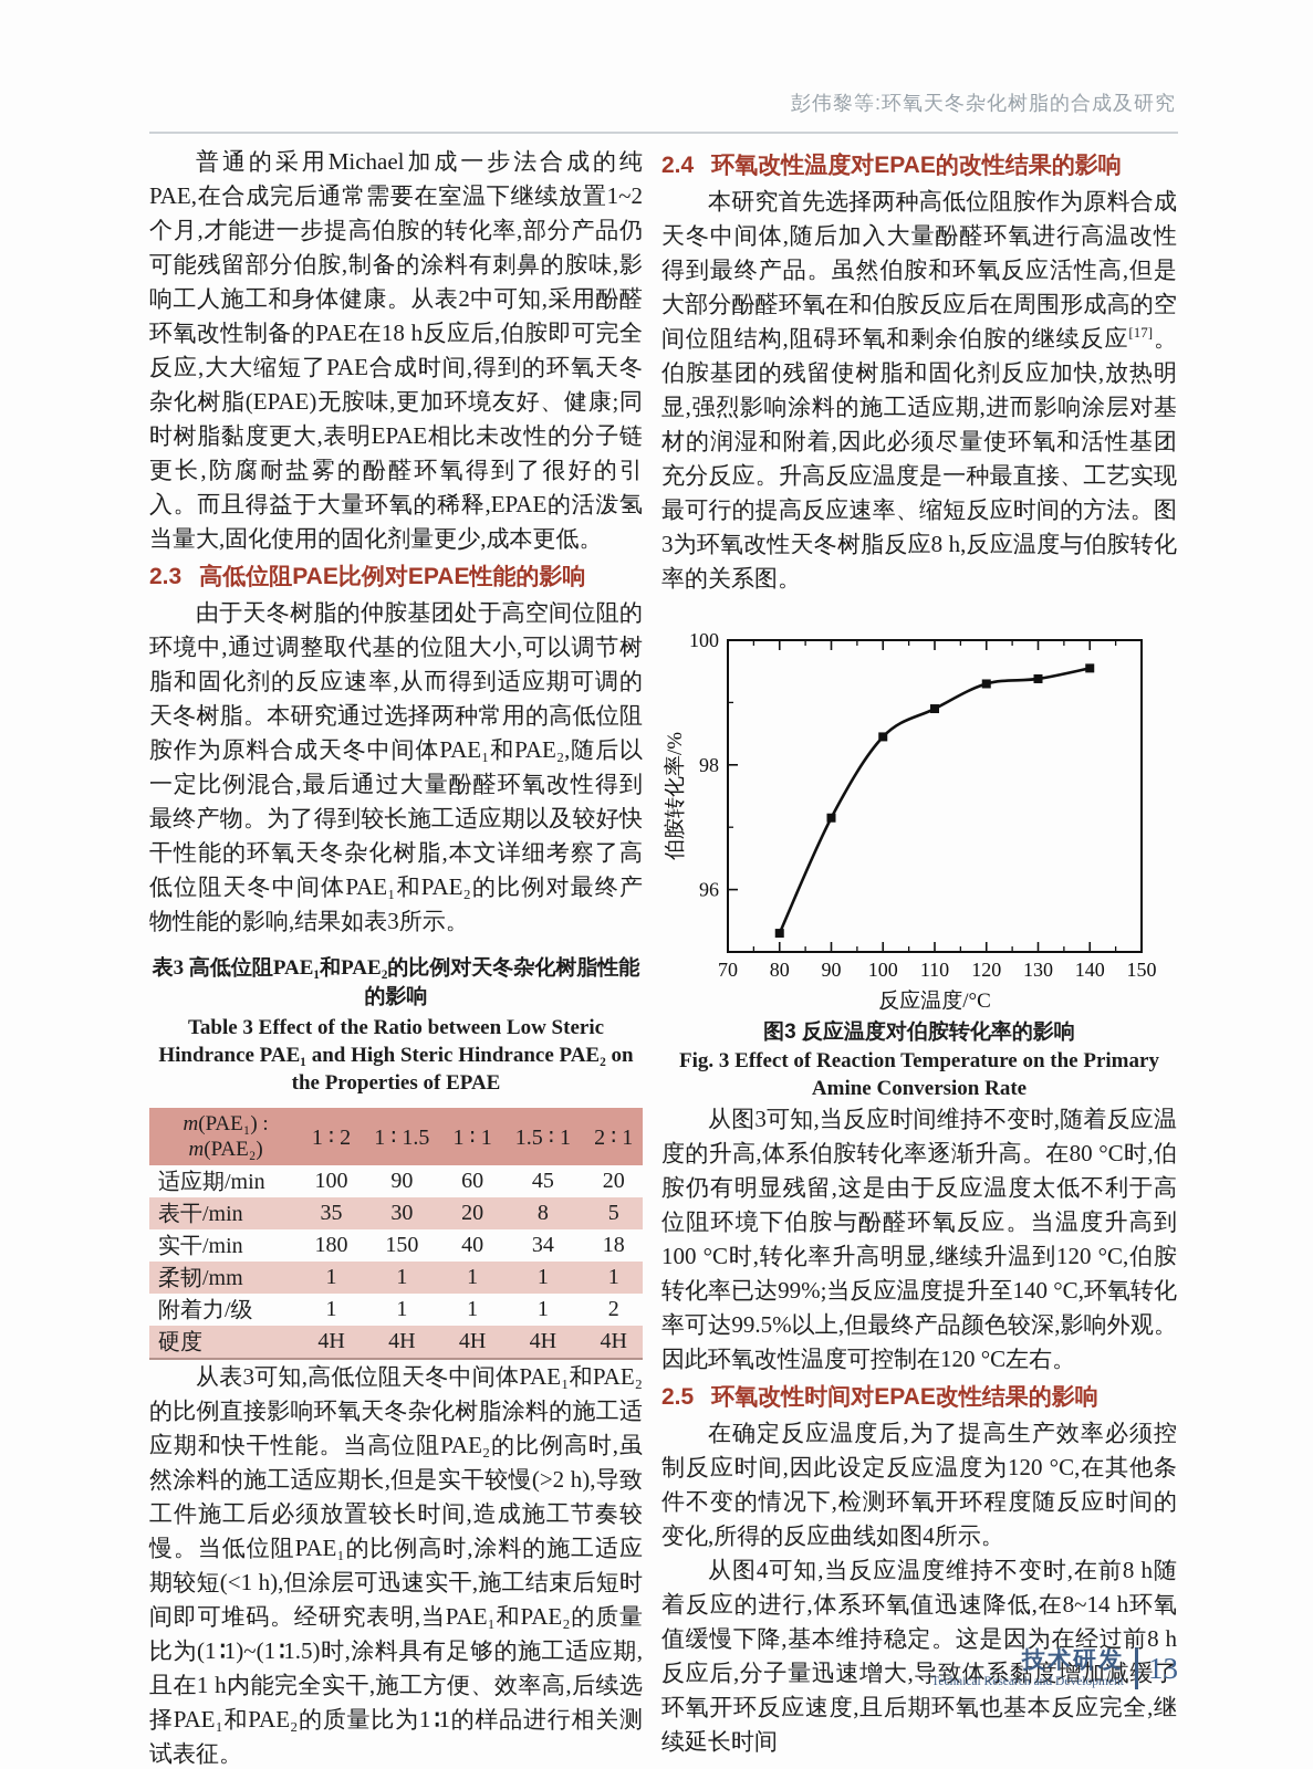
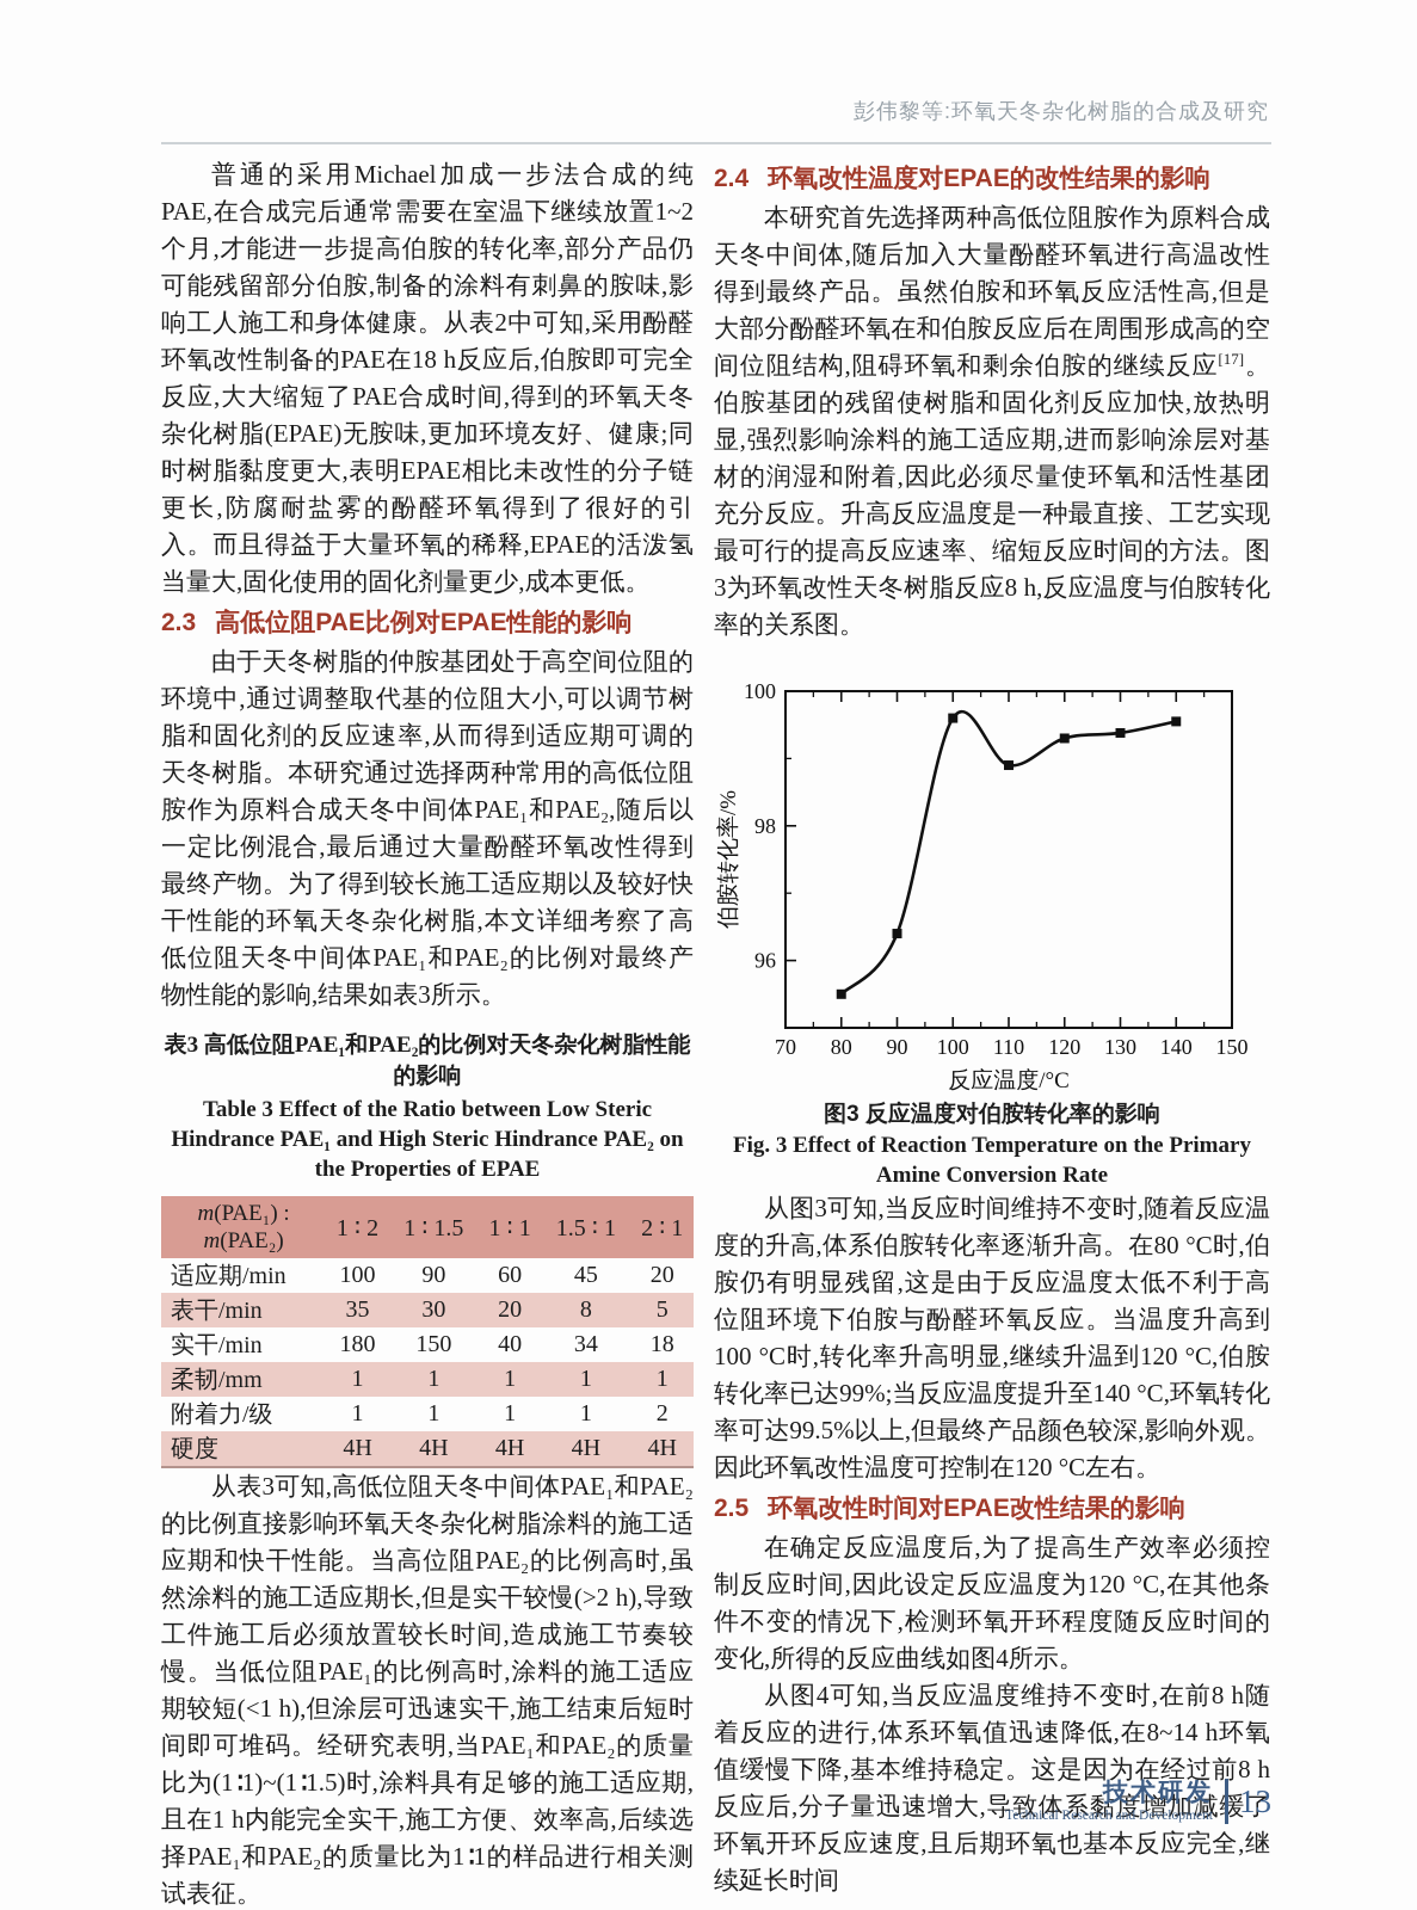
80: 95.3 -> 95.5
90: 97.2 -> 96.4
100: 98.5 -> 99.6
